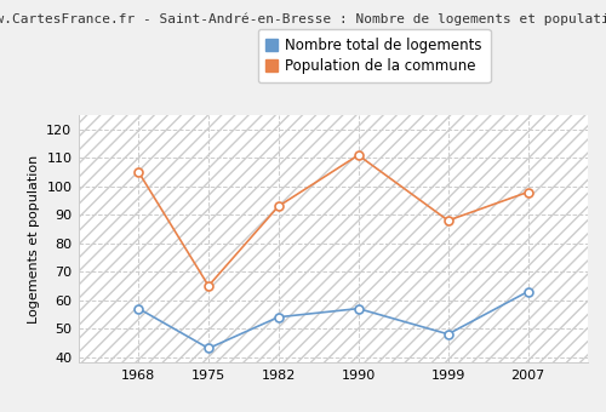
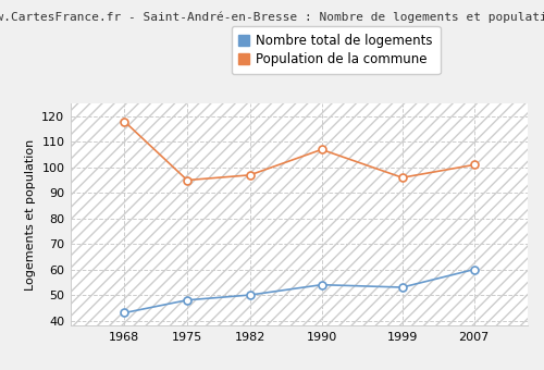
Nombre total de logements/1968: 57 -> 43
Population de la commune/1968: 105 -> 118
Nombre total de logements/1975: 43 -> 48
Population de la commune/1975: 65 -> 95
Nombre total de logements/1982: 54 -> 50
Population de la commune/1982: 93 -> 97
Nombre total de logements/1990: 57 -> 54
Population de la commune/1990: 111 -> 107
Nombre total de logements/1999: 48 -> 53
Population de la commune/1999: 88 -> 96
Nombre total de logements/2007: 63 -> 60
Population de la commune/2007: 98 -> 101
